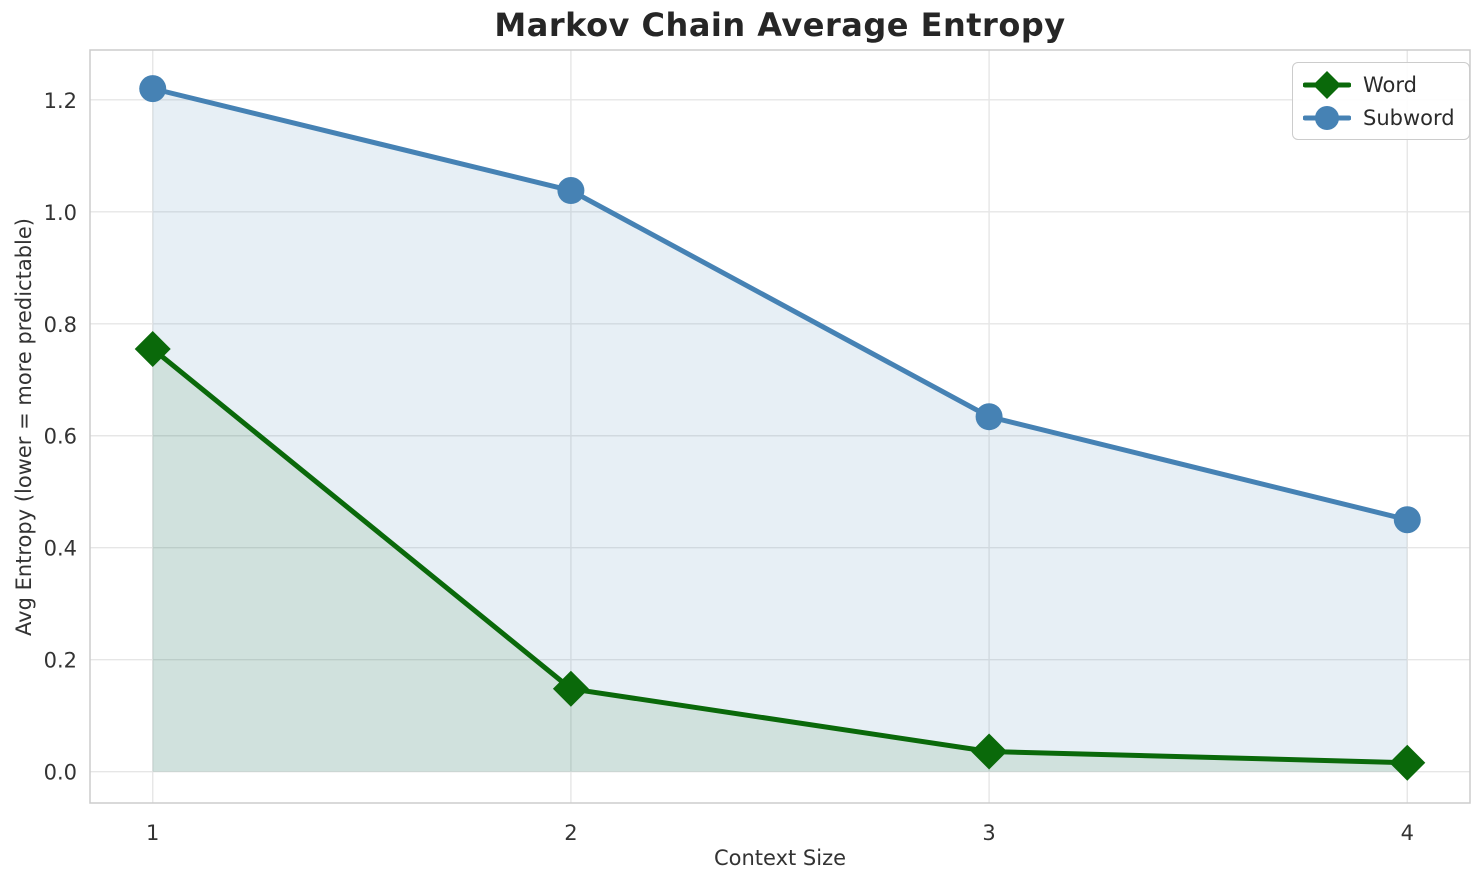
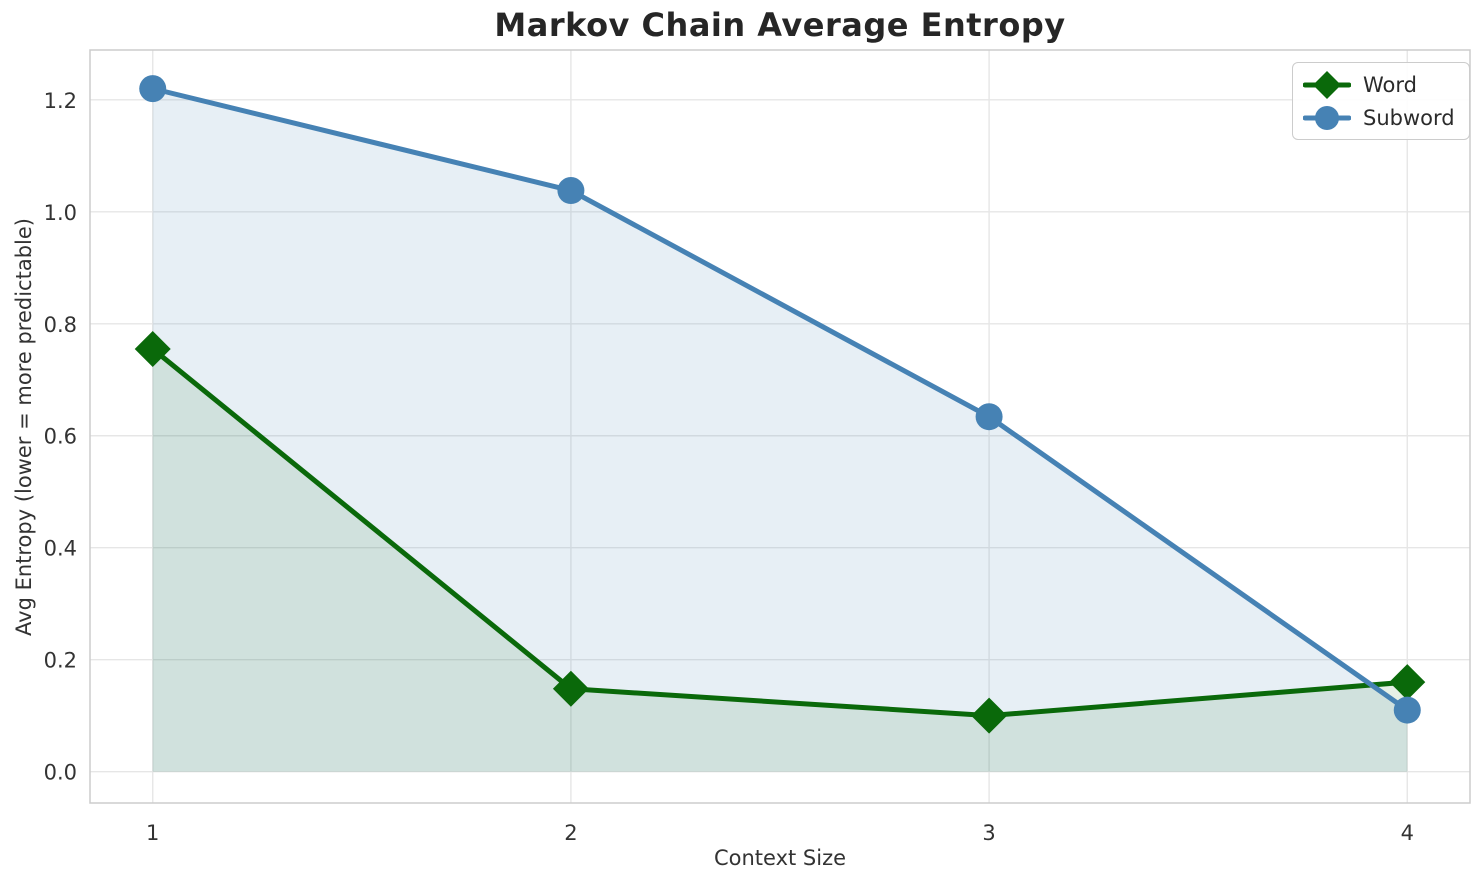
Word/3: 0.04 -> 0.10
Word/4: 0.02 -> 0.16
Subword/4: 0.45 -> 0.11
